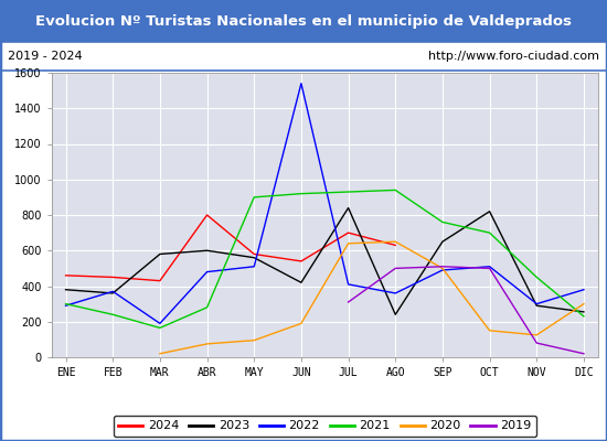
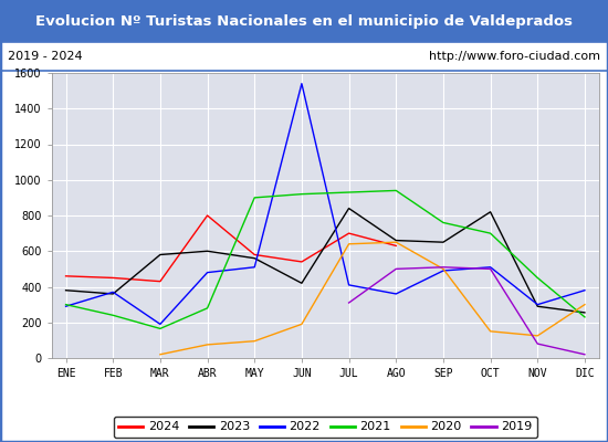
2023/AGO: 240 -> 660
